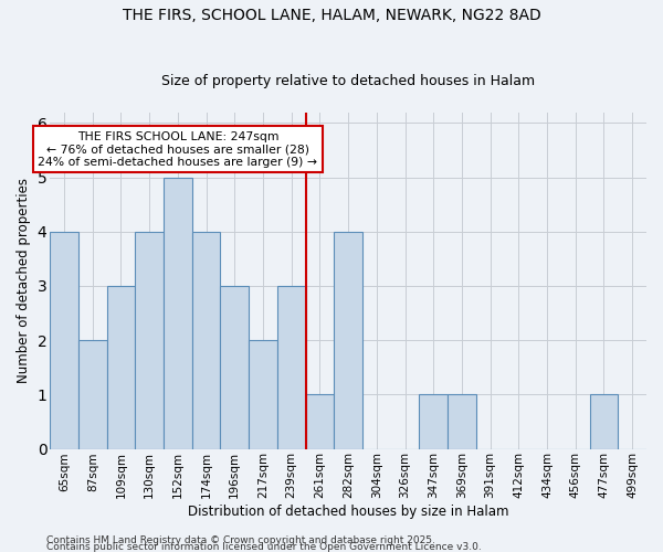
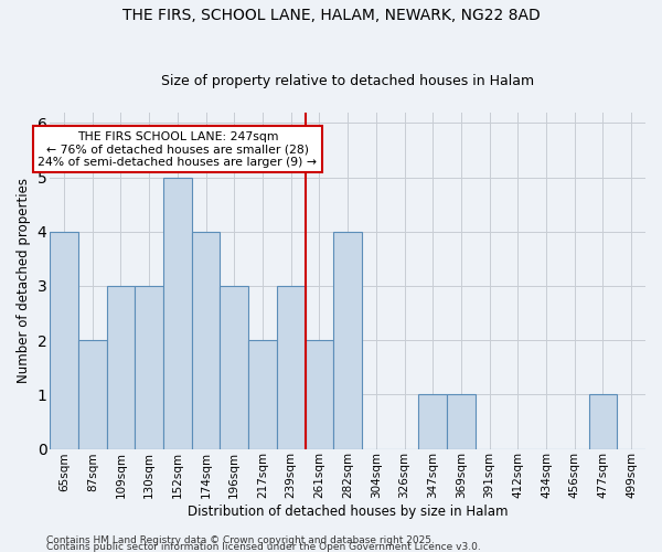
130sqm: 4 -> 3
261sqm: 1 -> 2
